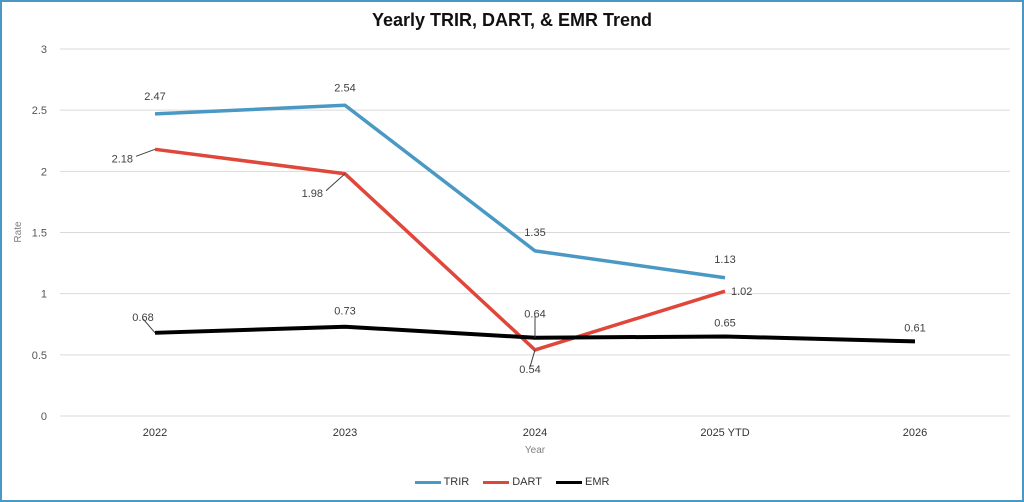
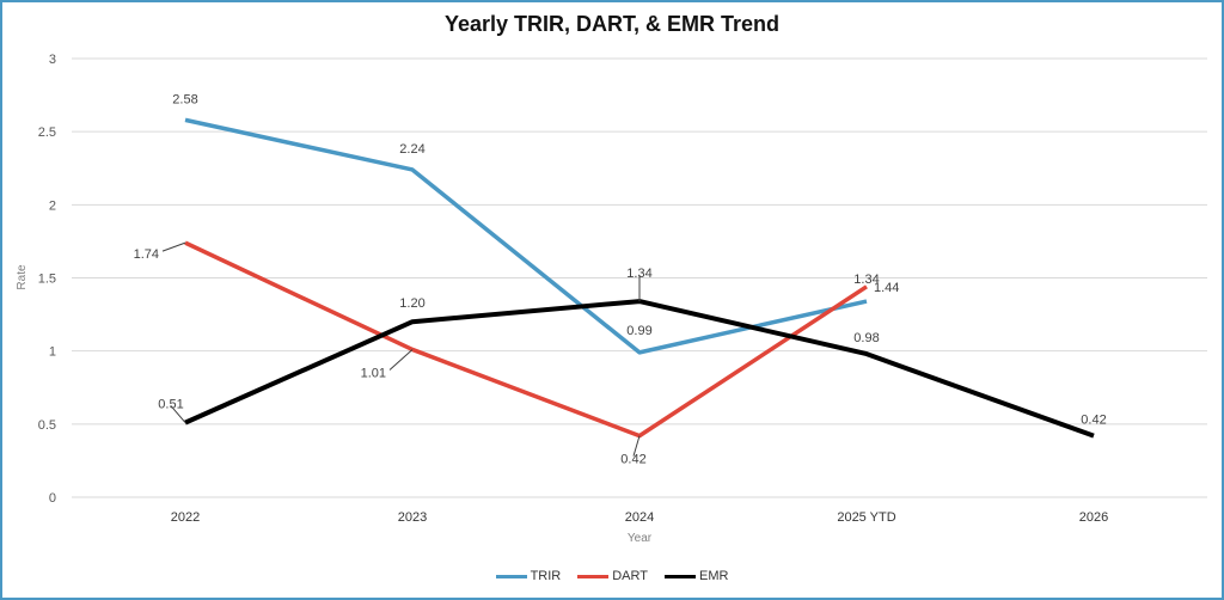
TRIR/2022: 2.47 -> 2.58
DART/2022: 2.18 -> 1.74
EMR/2022: 0.68 -> 0.51
TRIR/2023: 2.54 -> 2.24
DART/2023: 1.98 -> 1.01
EMR/2023: 0.73 -> 1.20
TRIR/2024: 1.35 -> 0.99
DART/2024: 0.54 -> 0.42
EMR/2024: 0.64 -> 1.34
TRIR/2025 YTD: 1.13 -> 1.34
DART/2025 YTD: 1.02 -> 1.44
EMR/2025 YTD: 0.65 -> 0.98
EMR/2026: 0.61 -> 0.42
